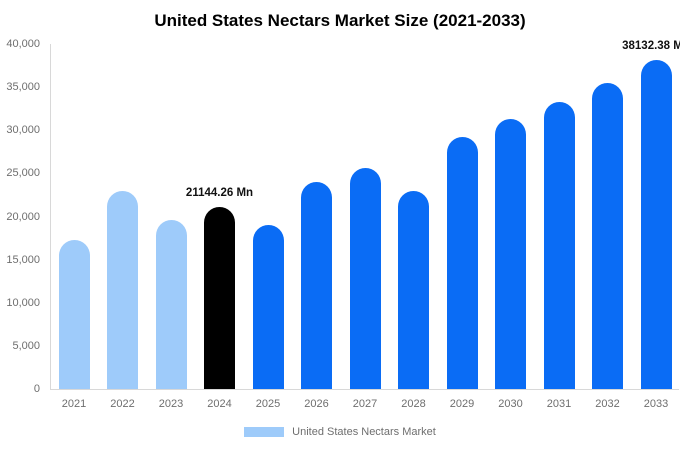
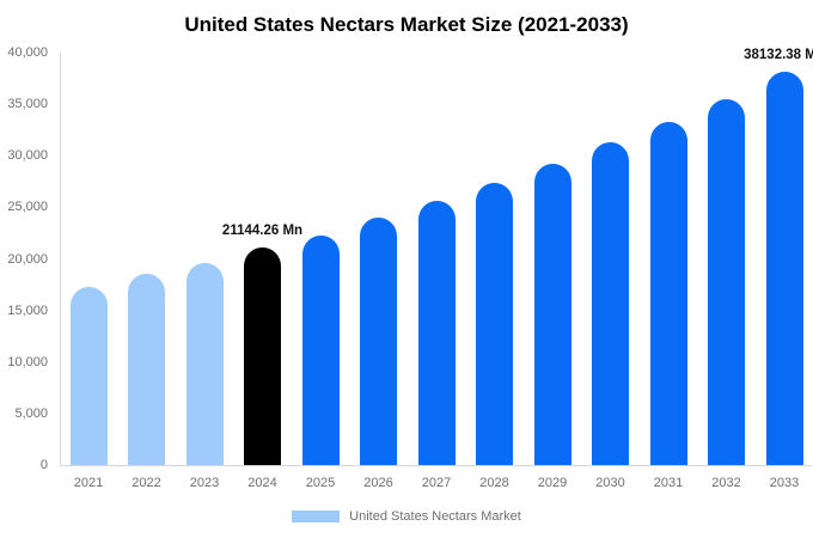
2022: 23000 -> 19000
2025: 19000 -> 22000
2028: 23000 -> 27000
